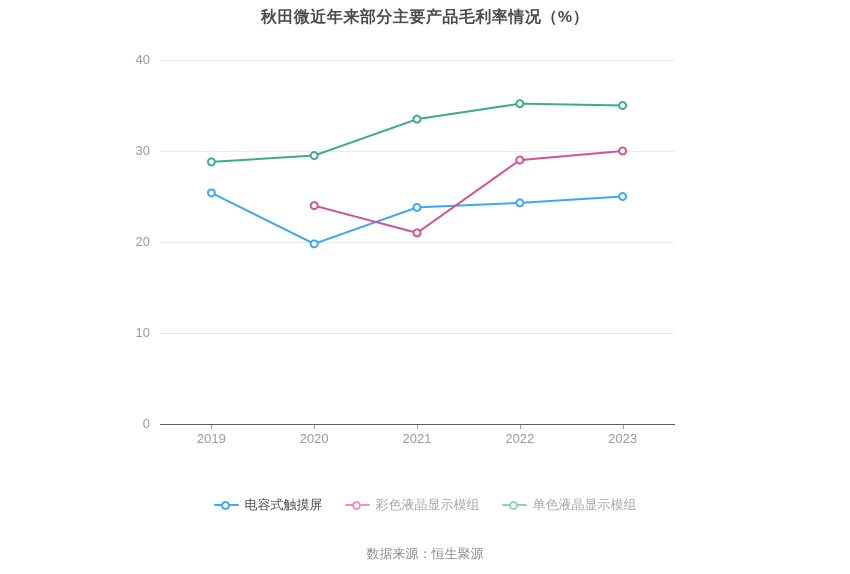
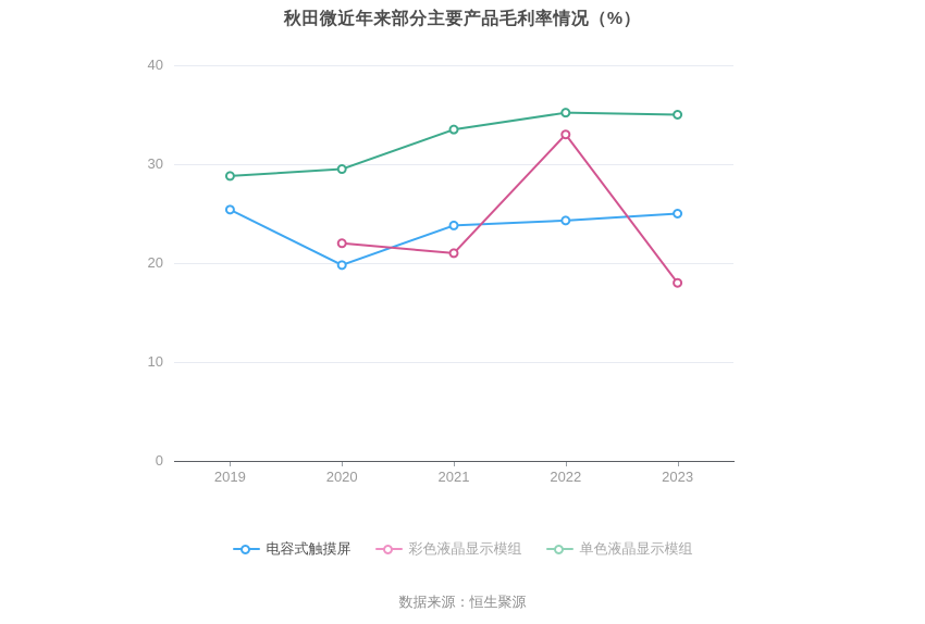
彩色液晶显示模组/2020: 24 -> 22
彩色液晶显示模组/2022: 29 -> 33
彩色液晶显示模组/2023: 30 -> 18
